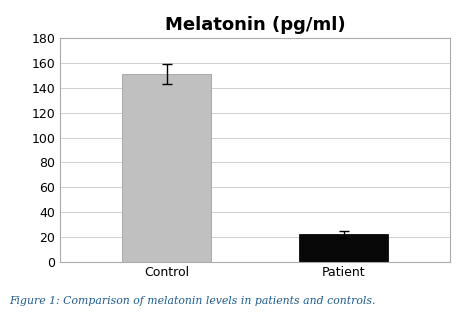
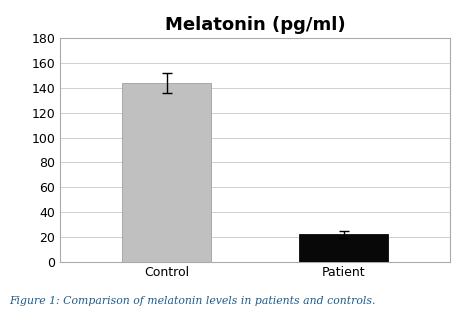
Control: 151 -> 144
